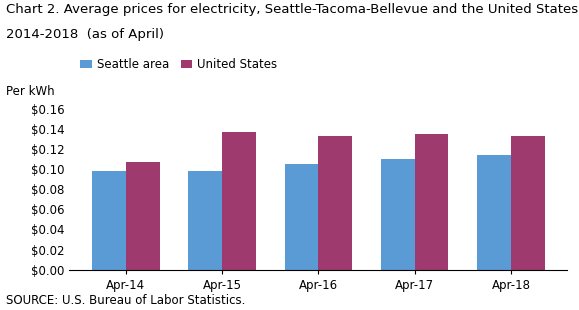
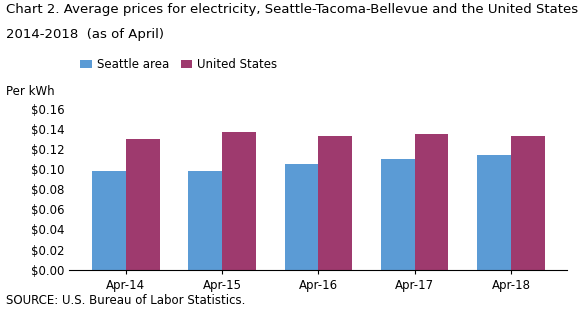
United States/Apr-14: $0.107 -> $0.130
